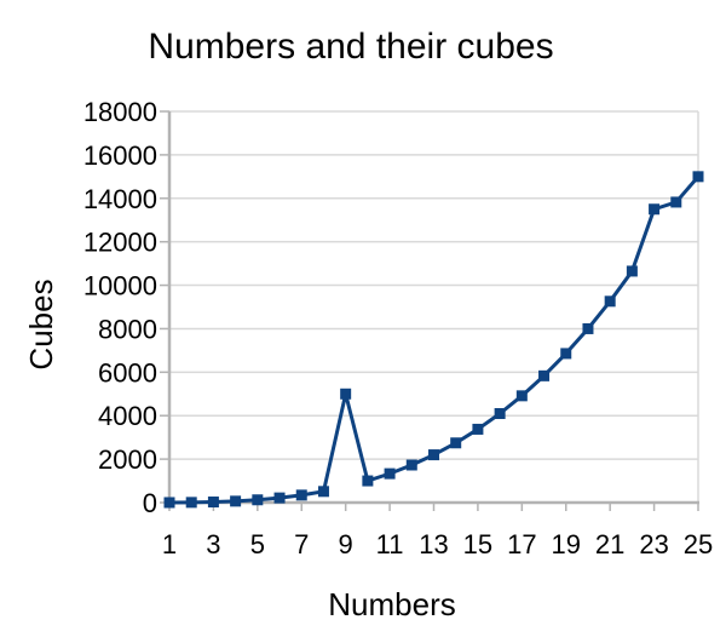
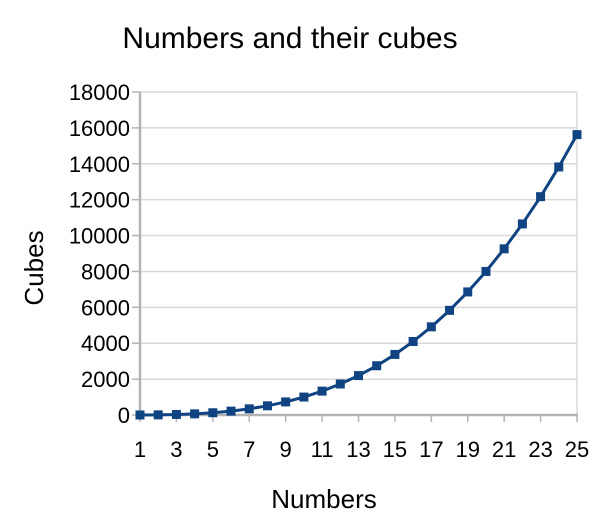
9: 5000 -> 700
23: 13500 -> 12200
25: 15000 -> 15600
